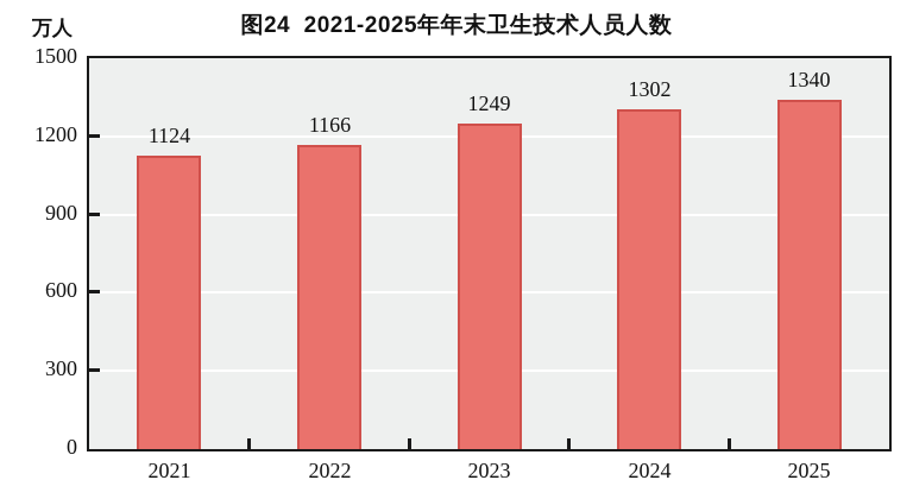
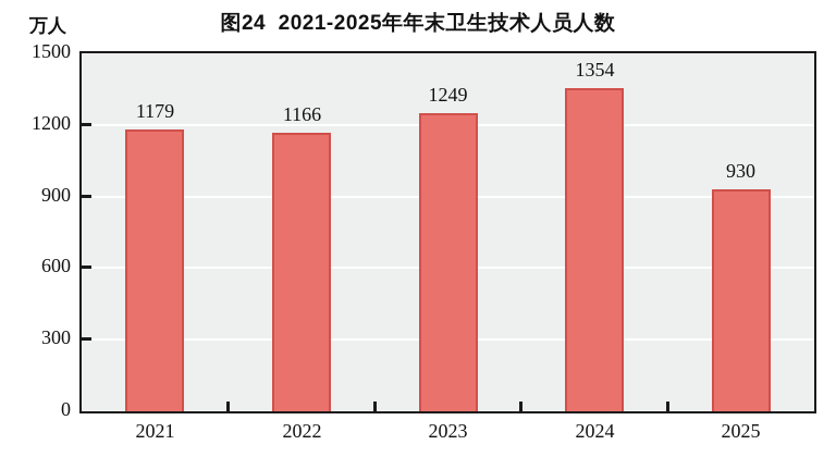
2021: 1124 -> 1179
2024: 1302 -> 1354
2025: 1340 -> 930
